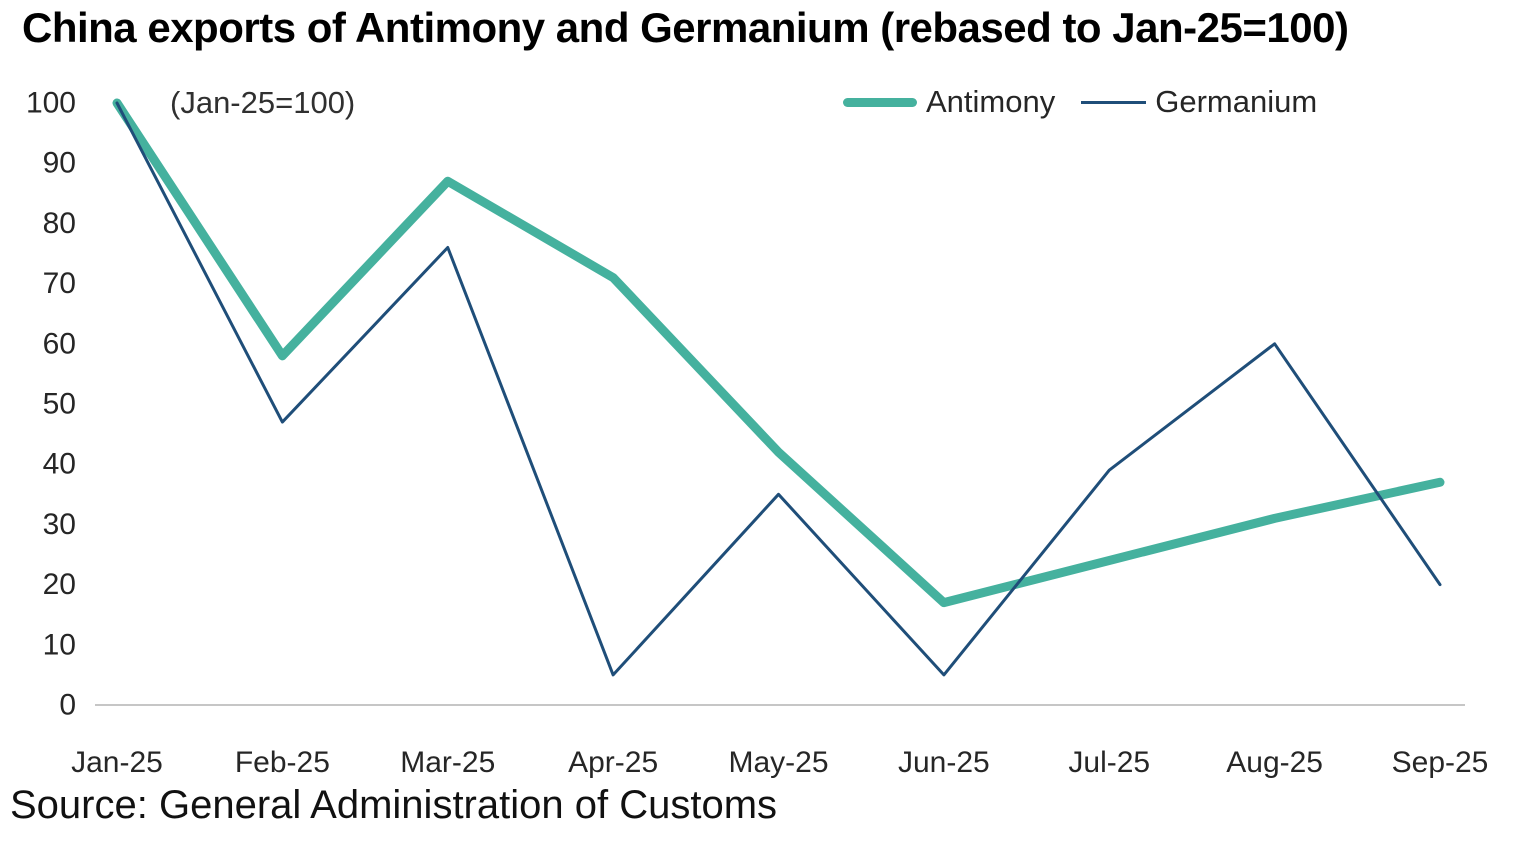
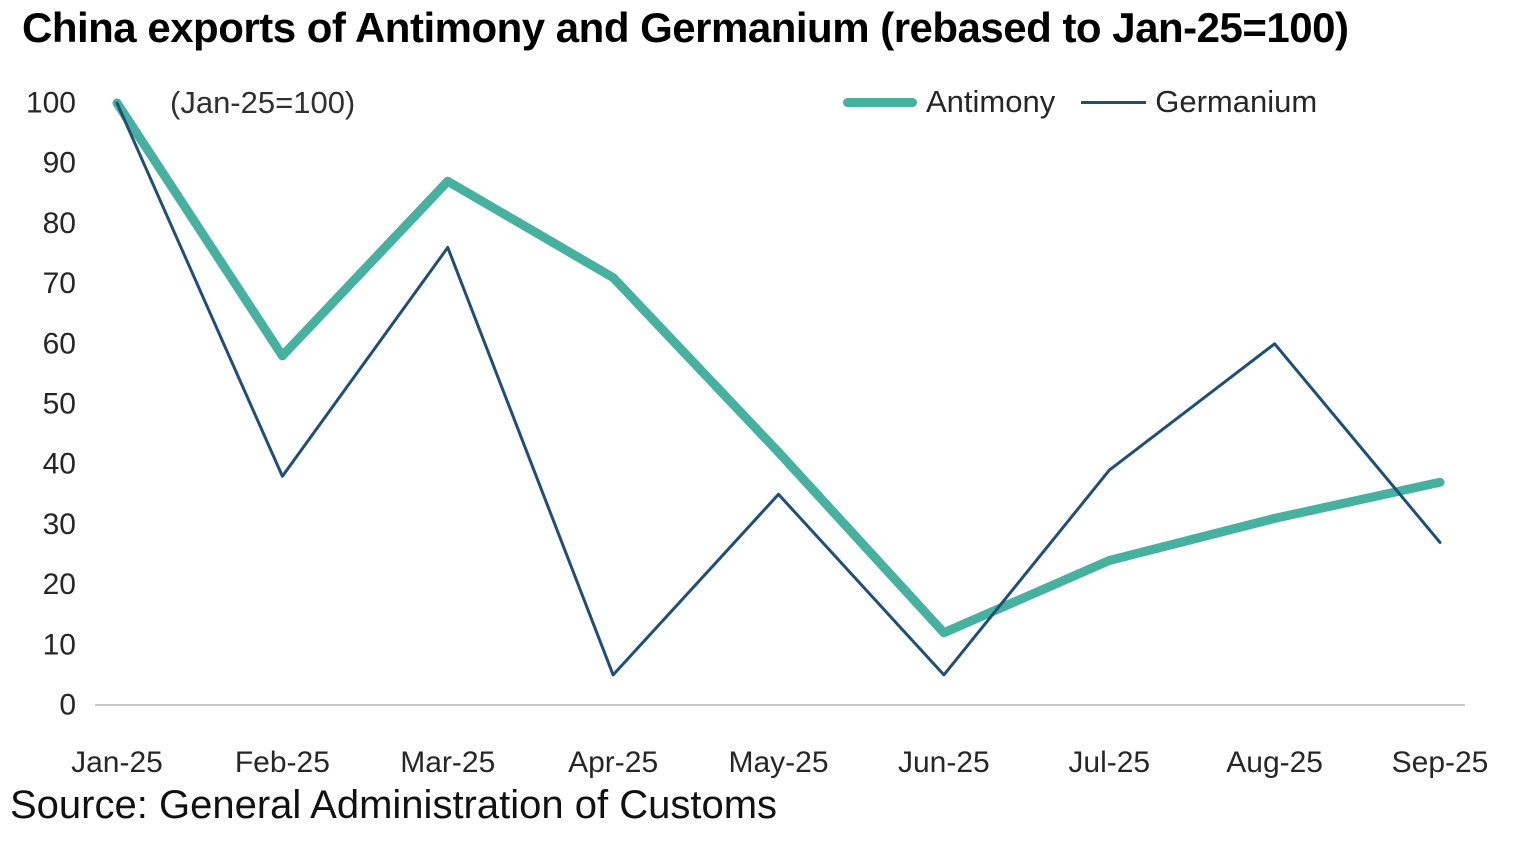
Germanium/Feb-25: 47 -> 38
Antimony/Jun-25: 17 -> 12
Germanium/Sep-25: 20 -> 27
